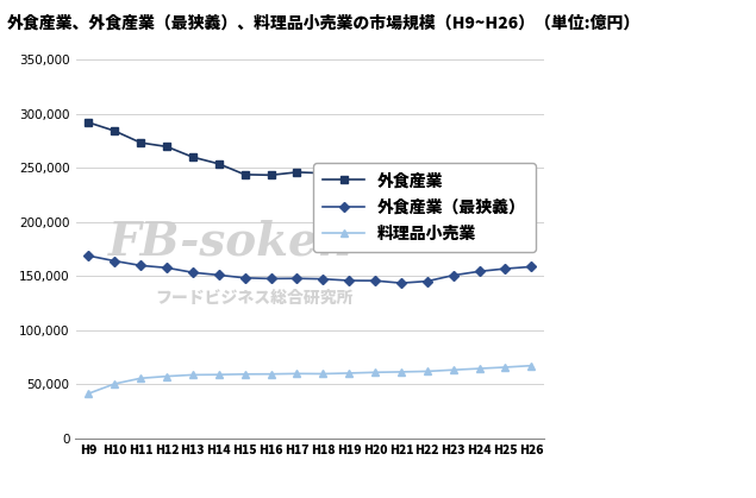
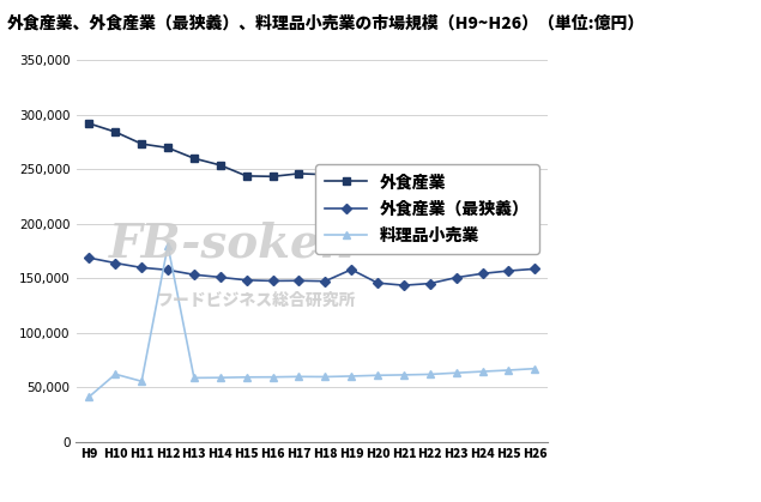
料理品小売業/H10: 50,000 -> 62,000
料理品小売業/H12: 57,000 -> 180,000
外食産業（最狭義）/H19: 146,000 -> 158,000
